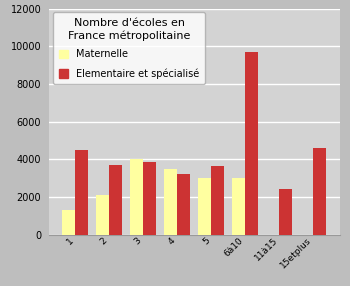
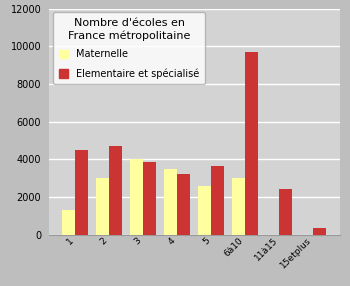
Maternelle/2: 2100 -> 3000
Elementaire et spécialisé/2: 3700 -> 4700
Maternelle/5: 3000 -> 2600
Elementaire et spécialisé/15etplus: 4600 -> 400
